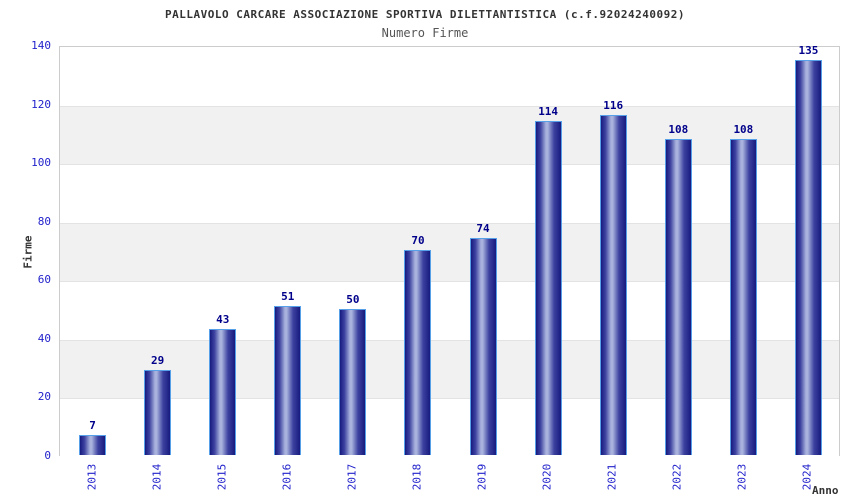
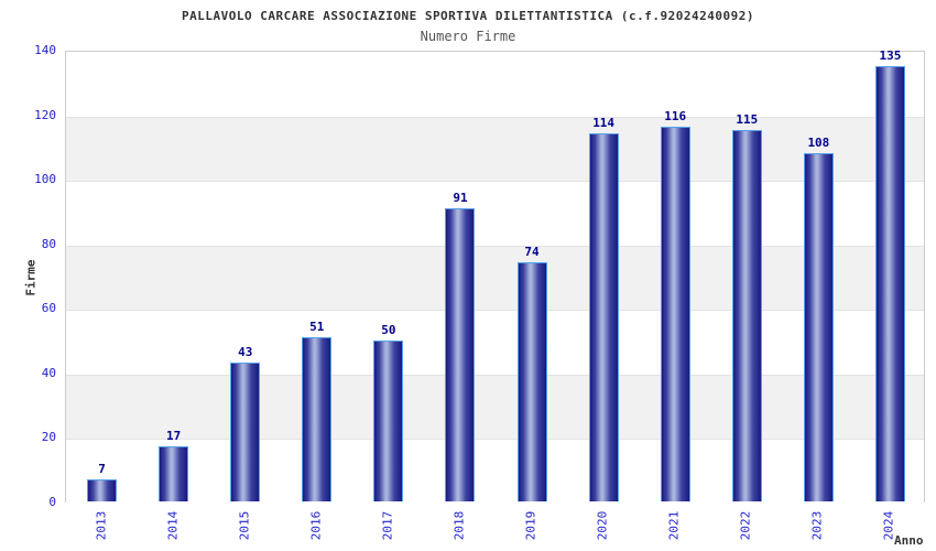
2014: 29 -> 17
2018: 70 -> 91
2022: 108 -> 115
